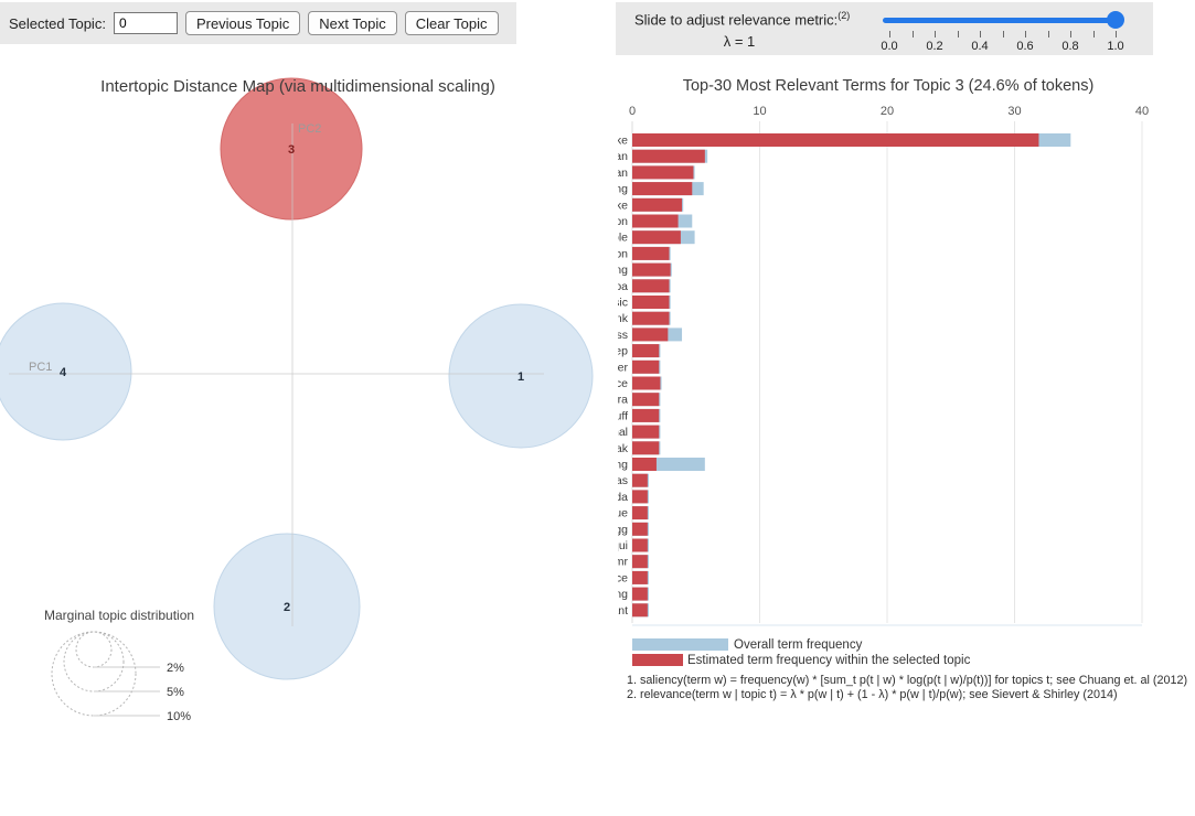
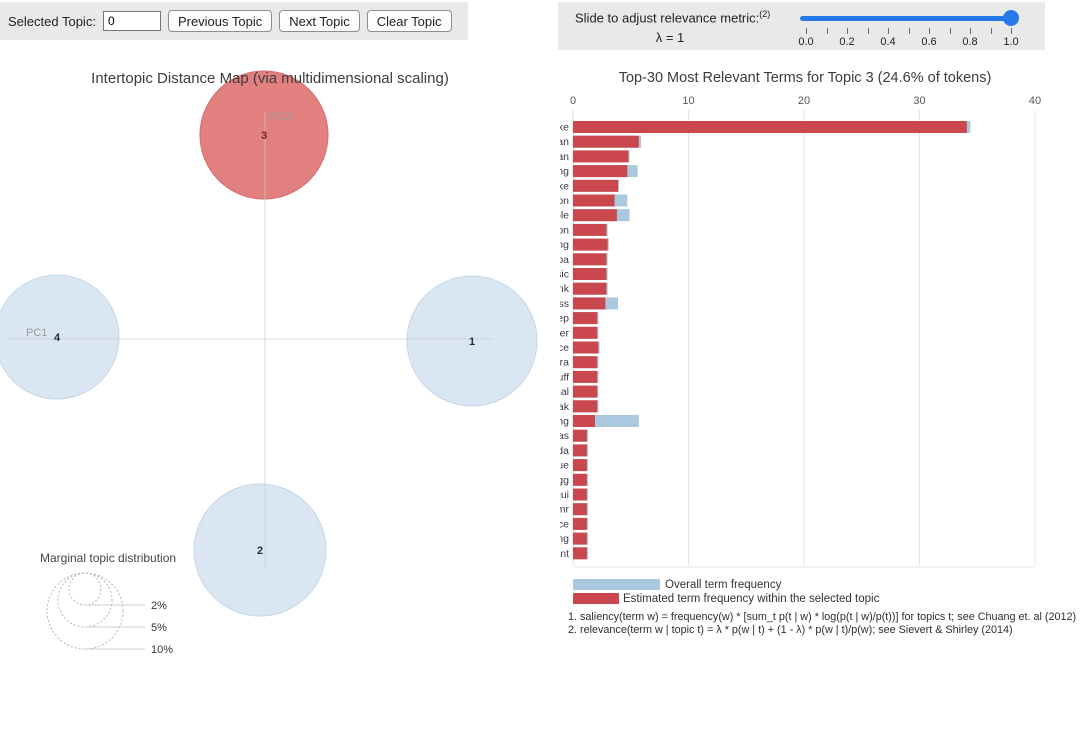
Estimated term frequency within the selected topic/nike: 31,9 -> 34,1
